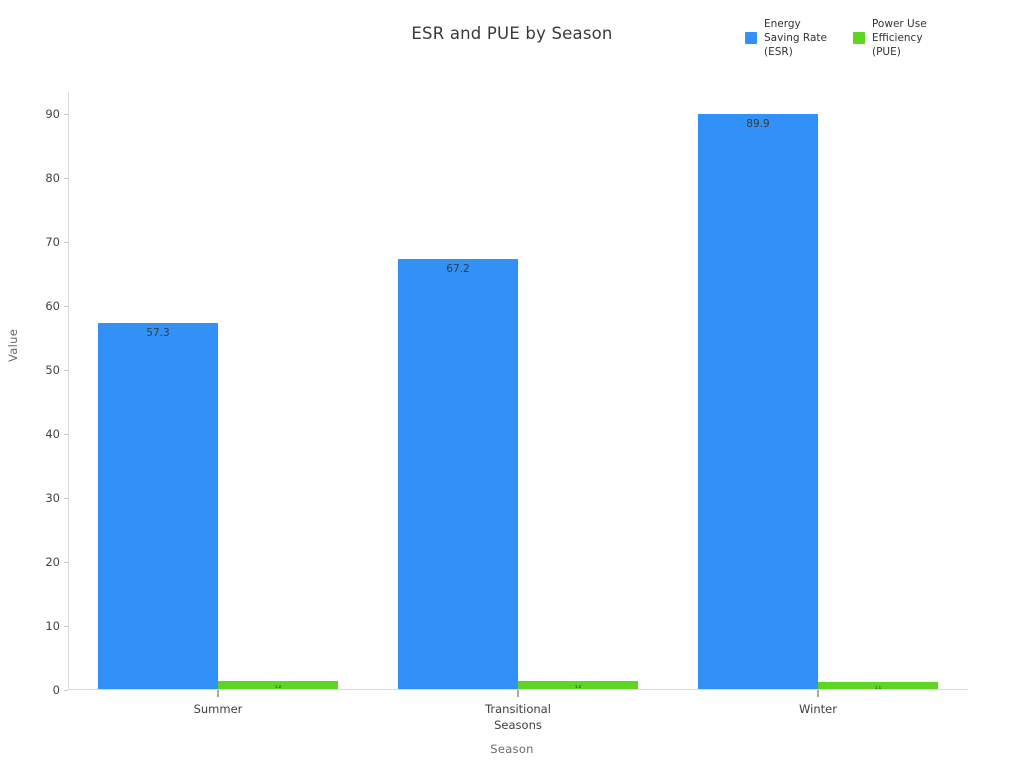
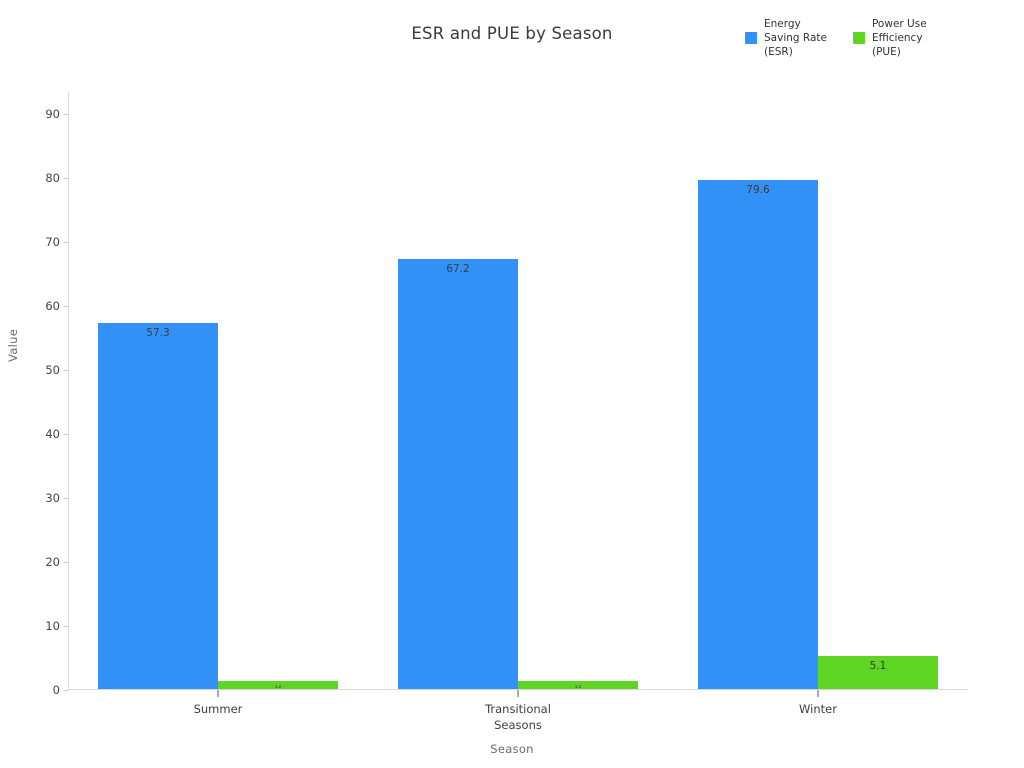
Energy Saving Rate (ESR)/Winter: 89.9 -> 79.6
Power Use Efficiency (PUE)/Winter: 1.1 -> 5.1
